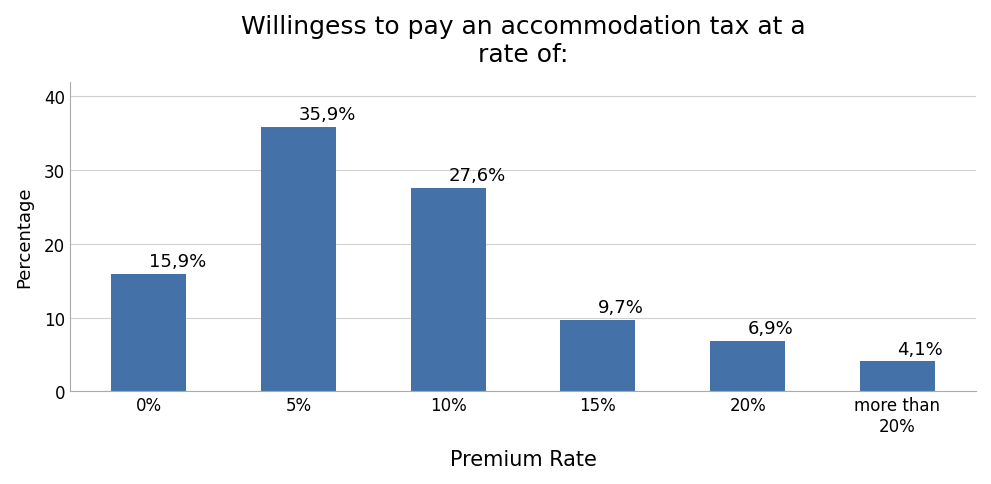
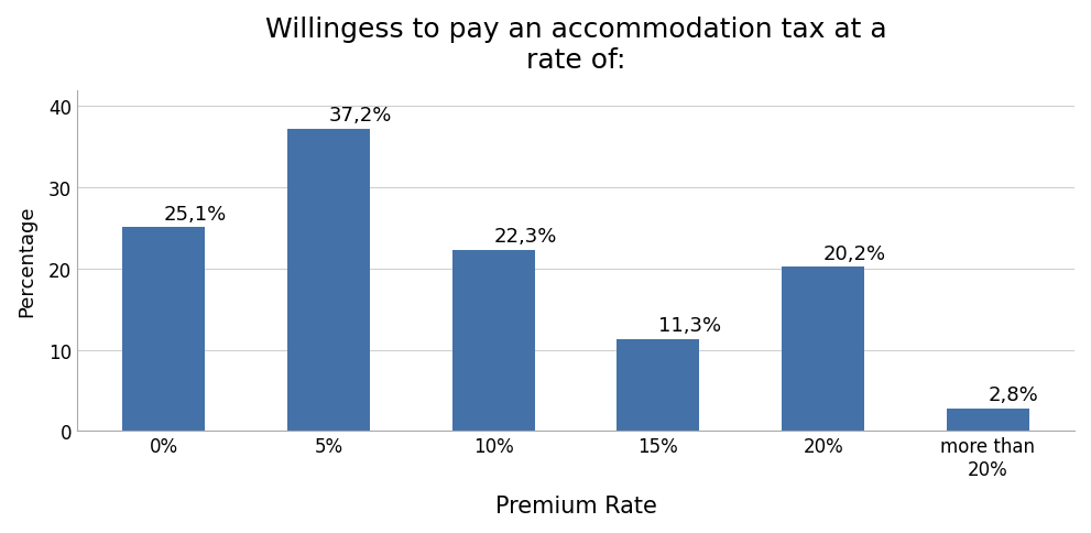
0%: 15,9% -> 25,1%
5%: 35,9% -> 37,2%
10%: 27,6% -> 22,3%
15%: 9,7% -> 11,3%
20%: 6,9% -> 20,2%
more than 20%: 4,1% -> 2,8%
